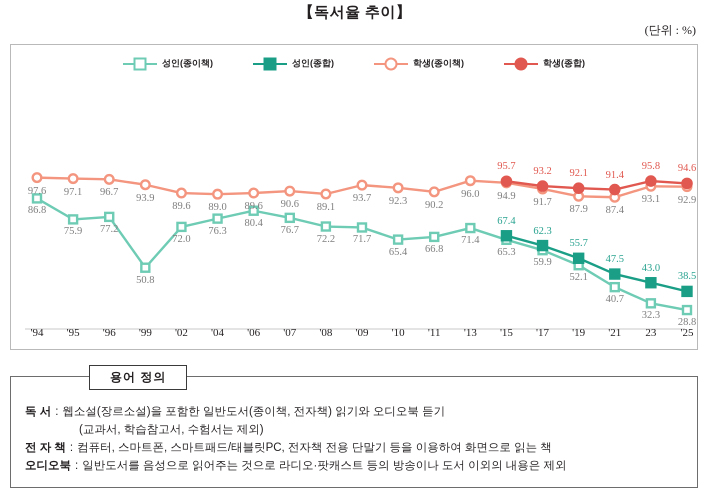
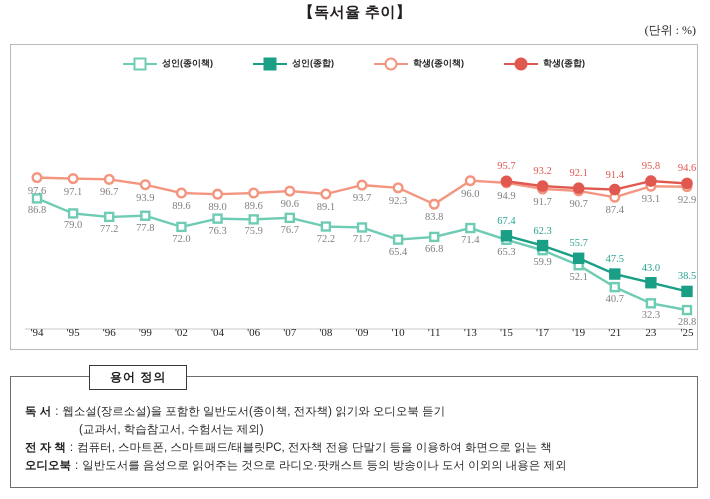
성인(종이책)/'95: 75.9 -> 79.0
성인(종이책)/'99: 50.8 -> 77.8
성인(종이책)/'06: 80.4 -> 75.9
학생(종이책)/'11: 90.2 -> 83.8
학생(종이책)/'19: 87.9 -> 90.7
